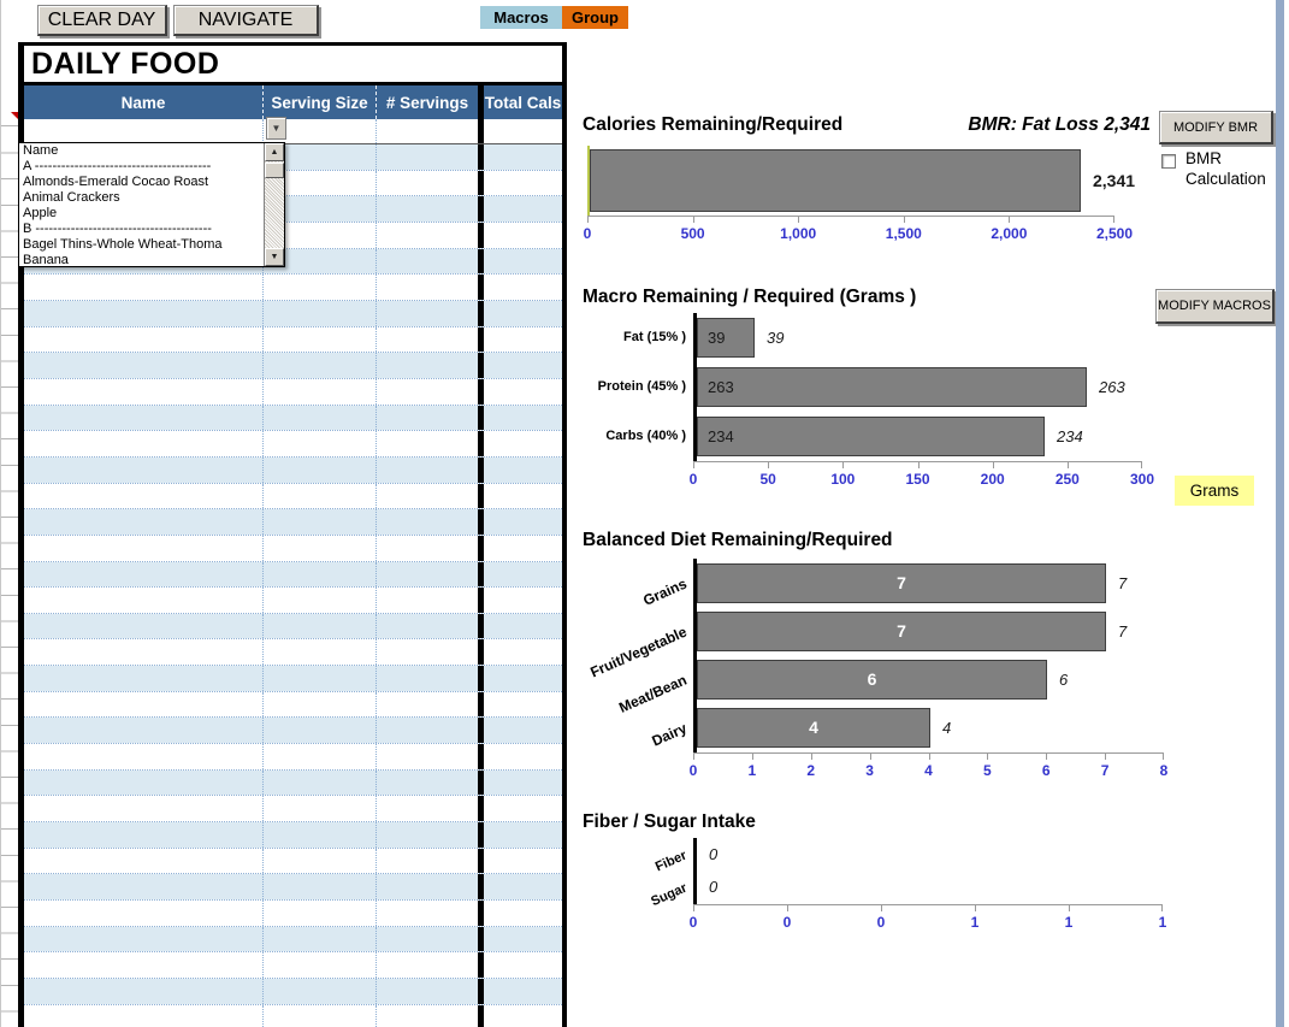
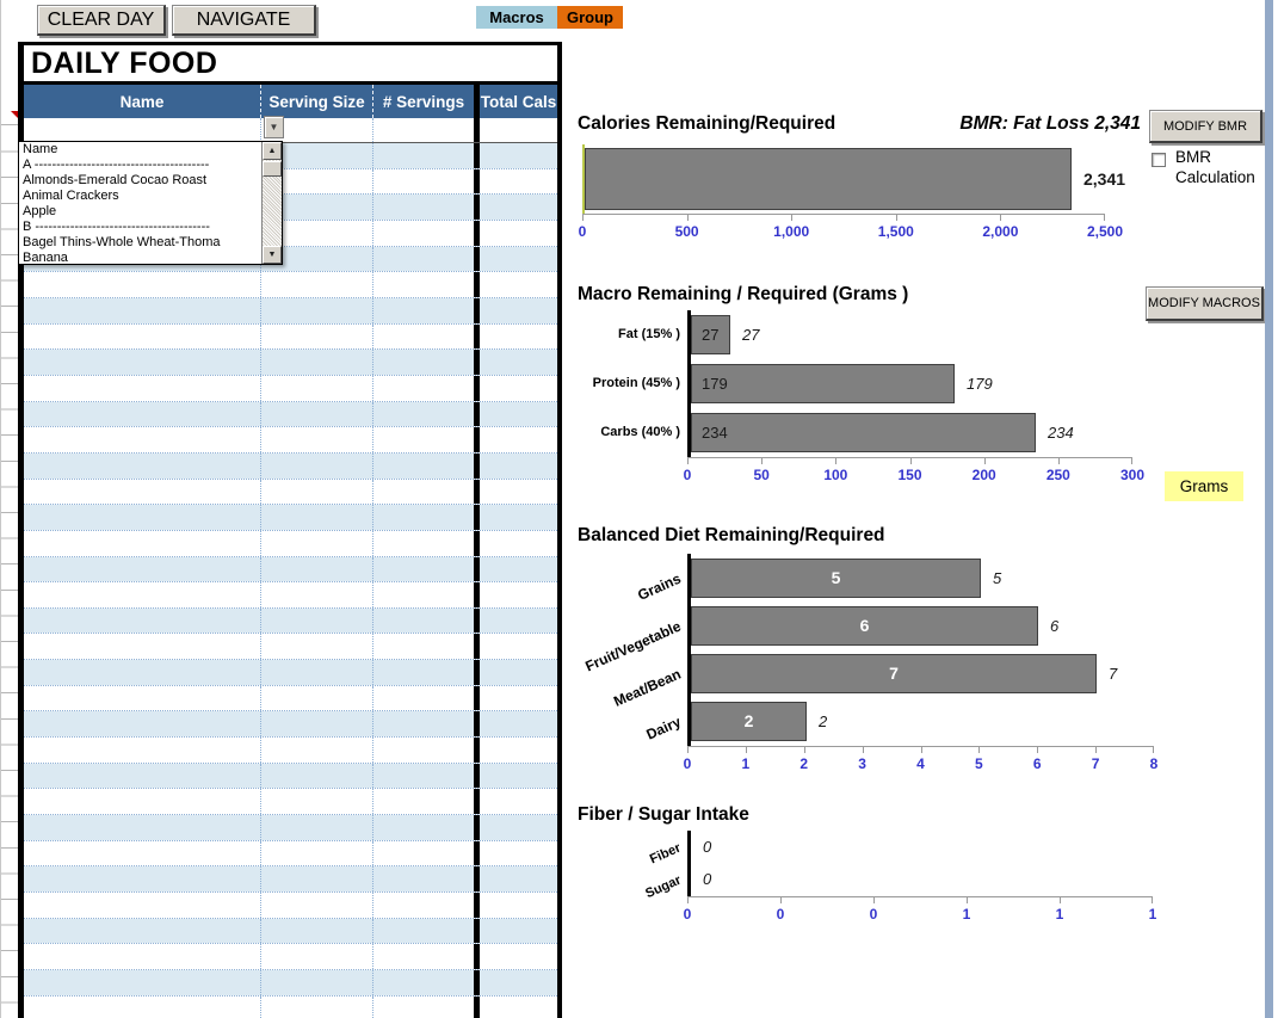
Macro Remaining / Required (Grams )/Fat (15% ): 39 -> 27
Macro Remaining / Required (Grams )/Protein (45% ): 263 -> 179
Balanced Diet Remaining/Required/Grains: 7 -> 5
Balanced Diet Remaining/Required/Fruit/Vegetable: 7 -> 6
Balanced Diet Remaining/Required/Meat/Bean: 6 -> 7
Balanced Diet Remaining/Required/Dairy: 4 -> 2
